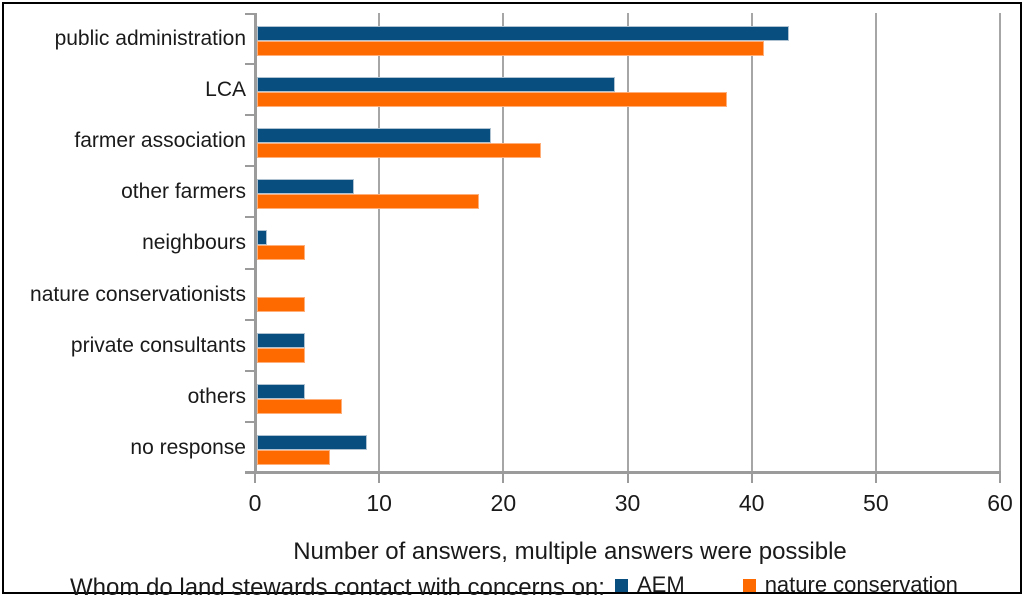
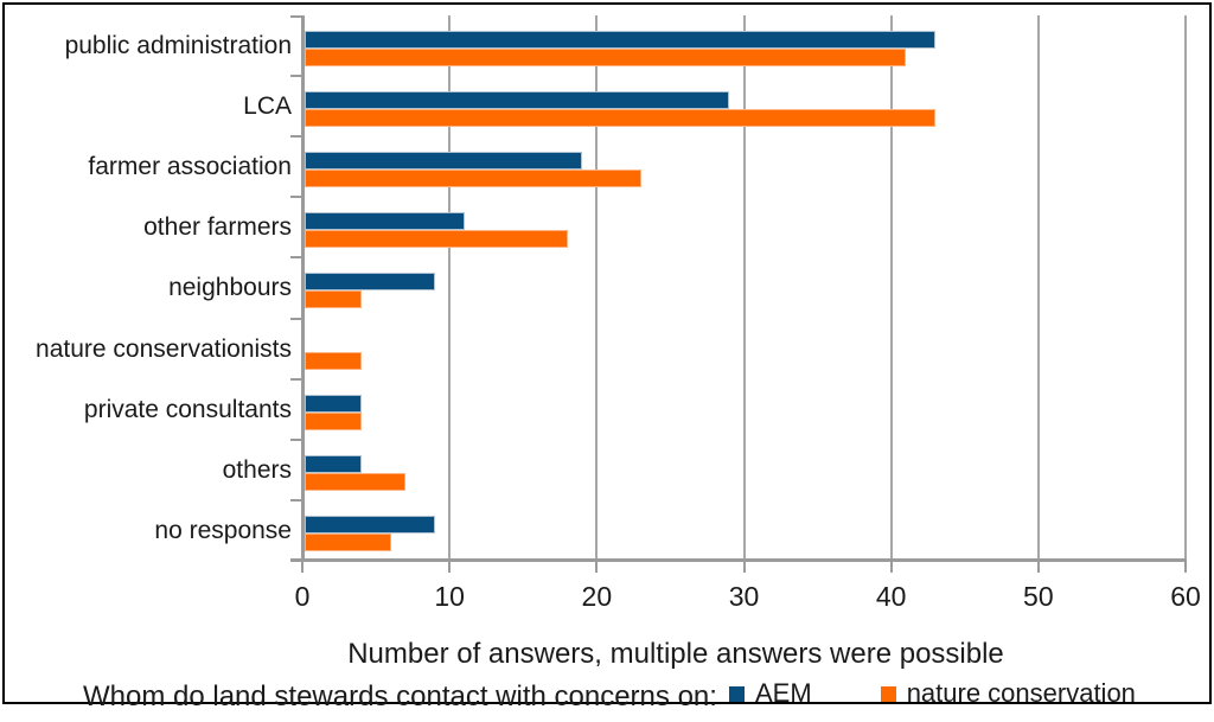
nature conservation/LCA: 38 -> 43
AEM/other farmers: 8 -> 11
AEM/neighbours: 1 -> 9
